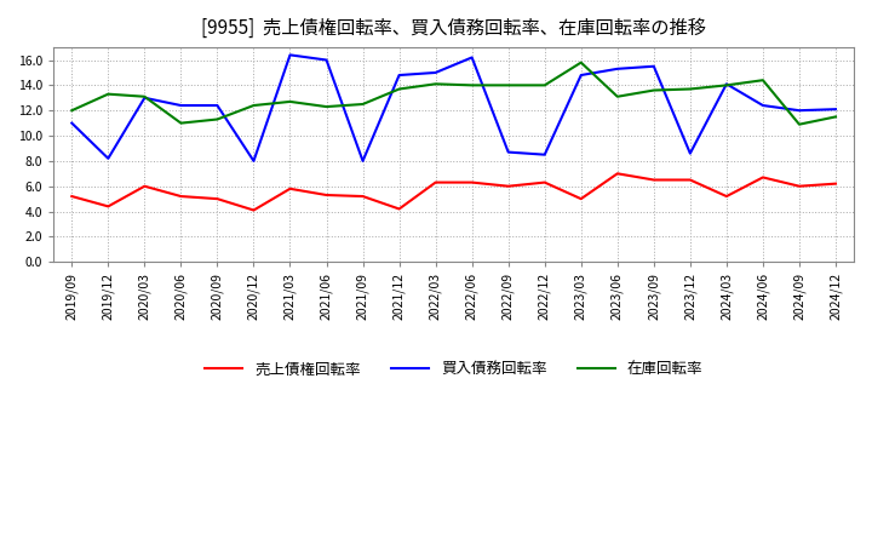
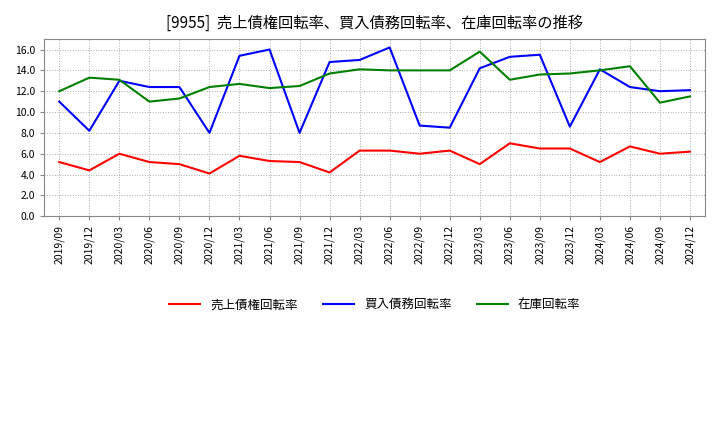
買入債務回転率/2021/03: 16.4 -> 15.4
買入債務回転率/2023/03: 14.8 -> 14.2
